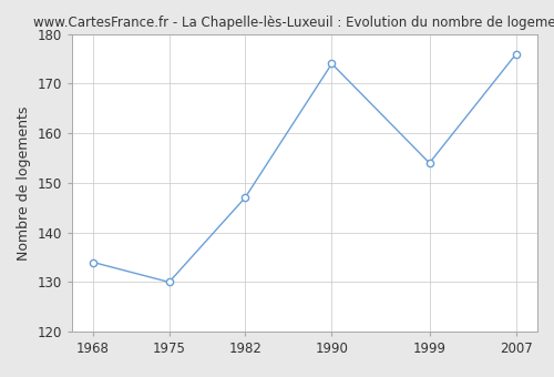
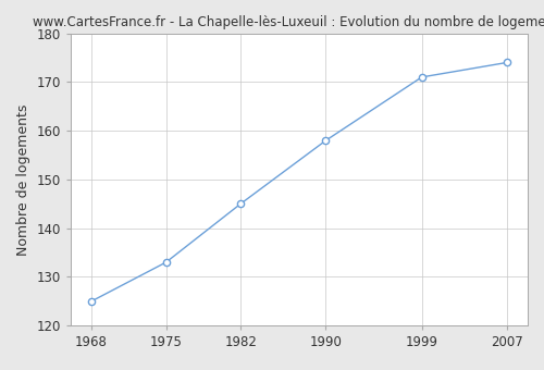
1968: 134 -> 125
1975: 130 -> 133
1982: 147 -> 145
1990: 174 -> 158
1999: 154 -> 171
2007: 176 -> 174
